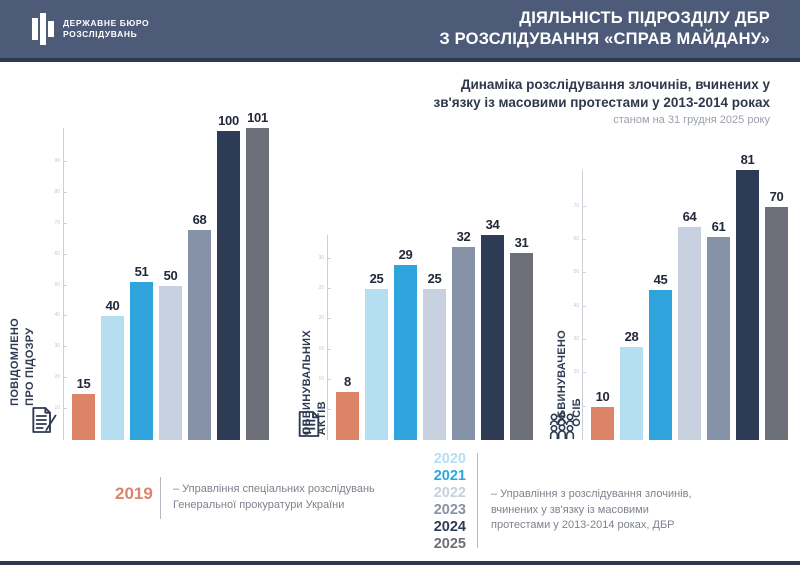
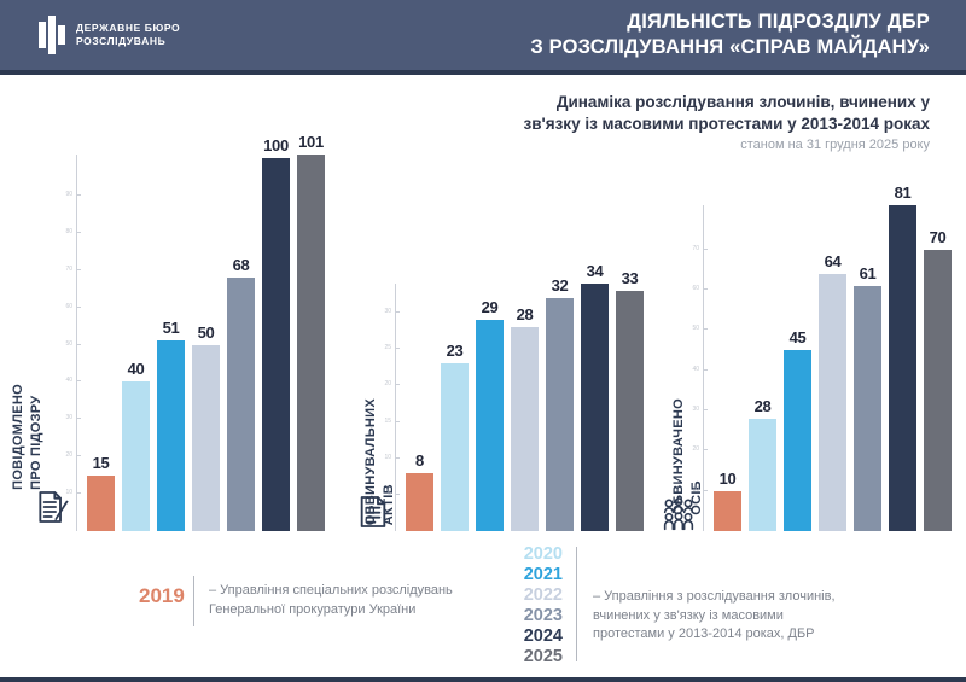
ОБВИНУВАЛЬНИХ АКТІВ/2020: 25 -> 23
ОБВИНУВАЛЬНИХ АКТІВ/2022: 25 -> 28
ОБВИНУВАЛЬНИХ АКТІВ/2025: 31 -> 33
